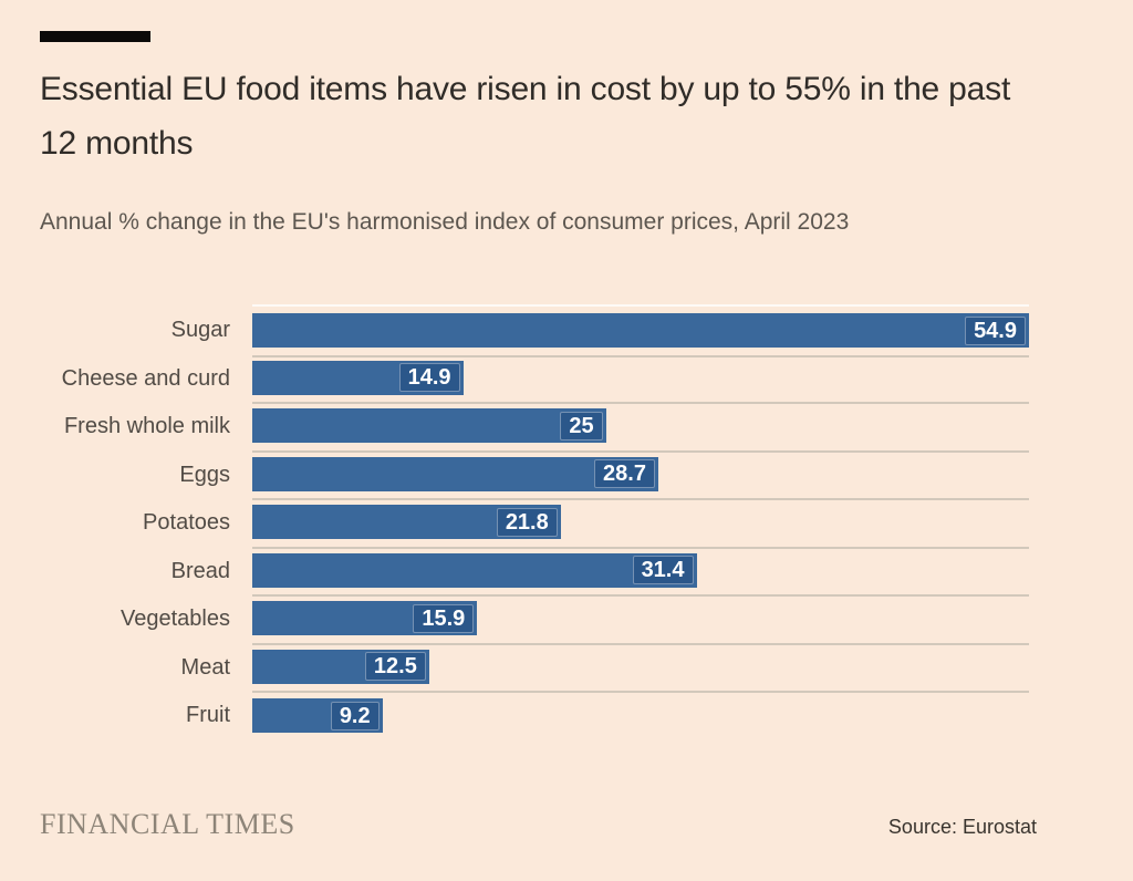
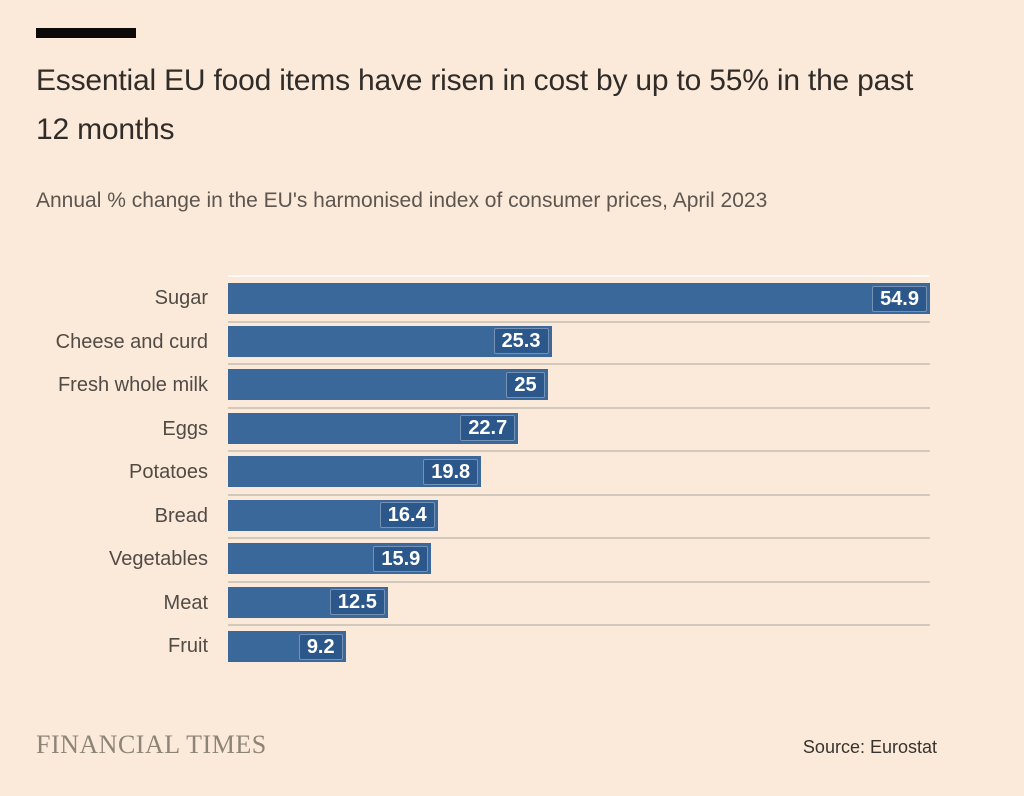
Cheese and curd: 14.9 -> 25.3
Eggs: 28.7 -> 22.7
Potatoes: 21.8 -> 19.8
Bread: 31.4 -> 16.4
